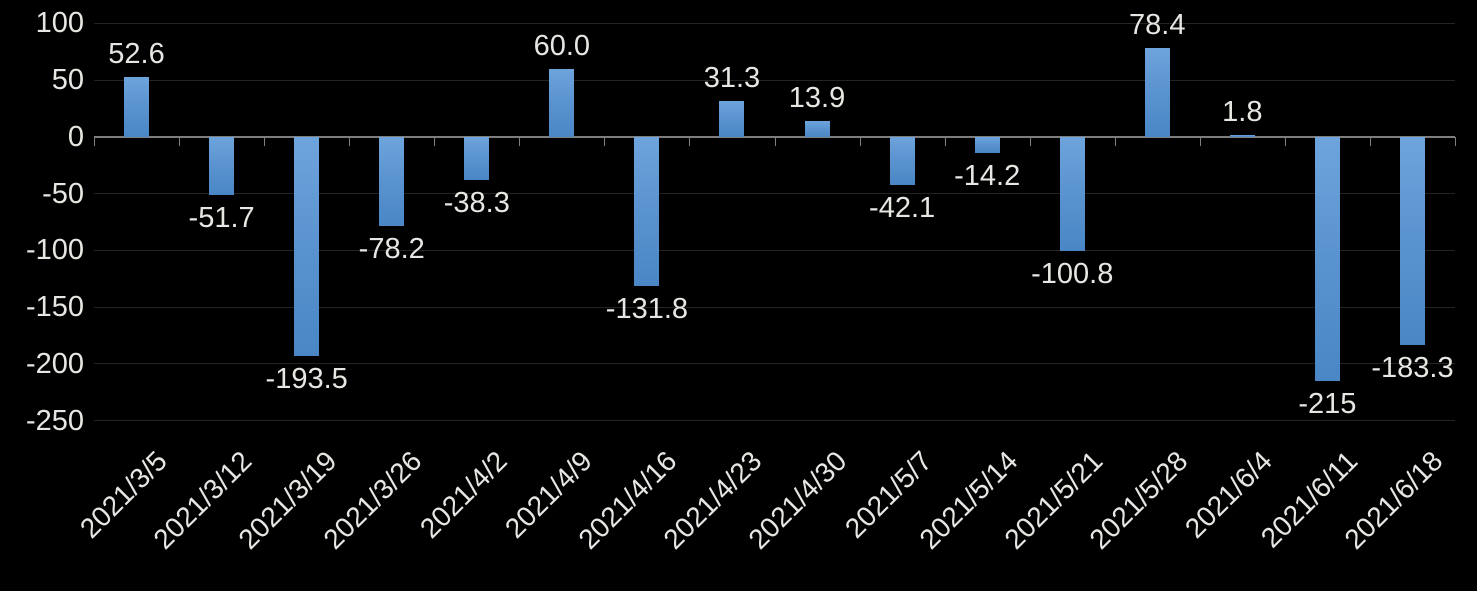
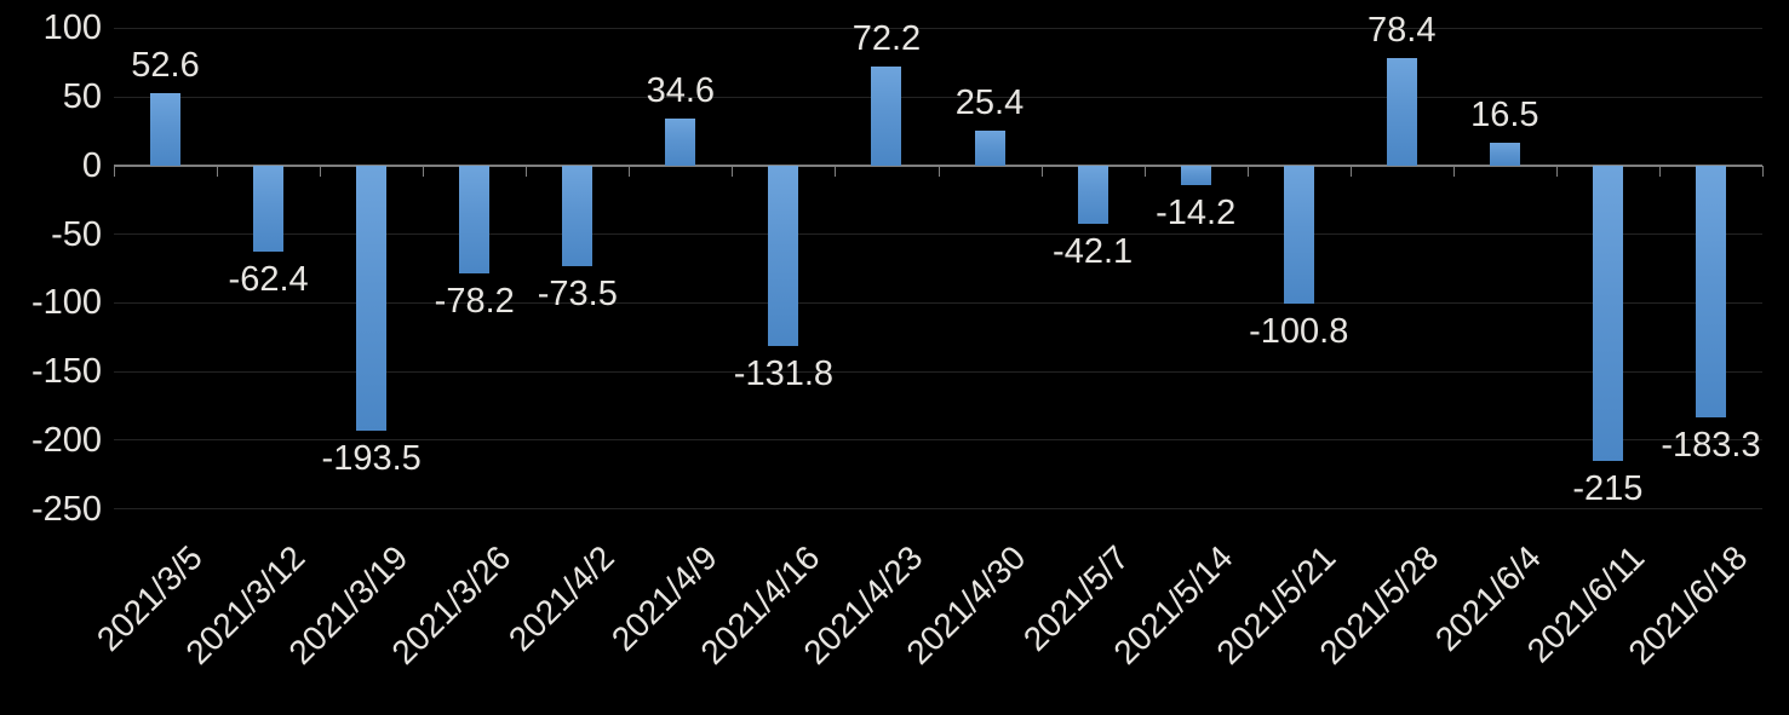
2021/3/12: -51.7 -> -62.4
2021/4/2: -38.3 -> -73.5
2021/4/9: 60.0 -> 34.6
2021/4/23: 31.3 -> 72.2
2021/4/30: 13.9 -> 25.4
2021/6/4: 1.8 -> 16.5
